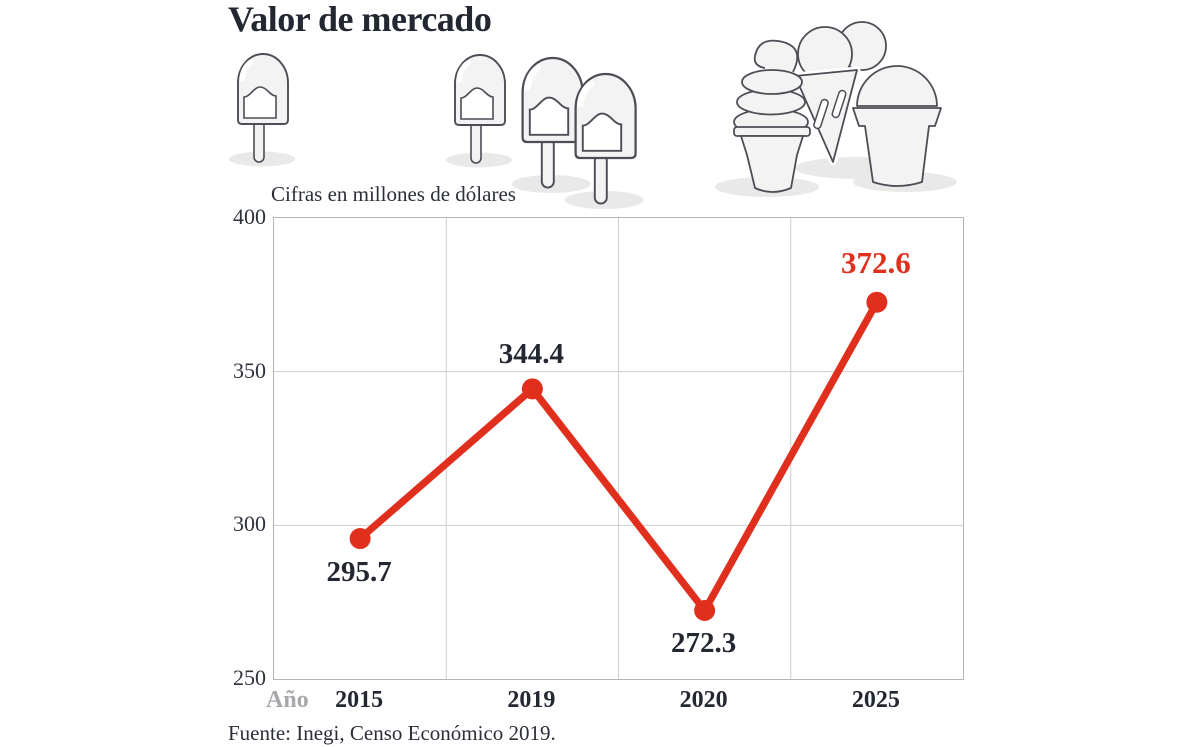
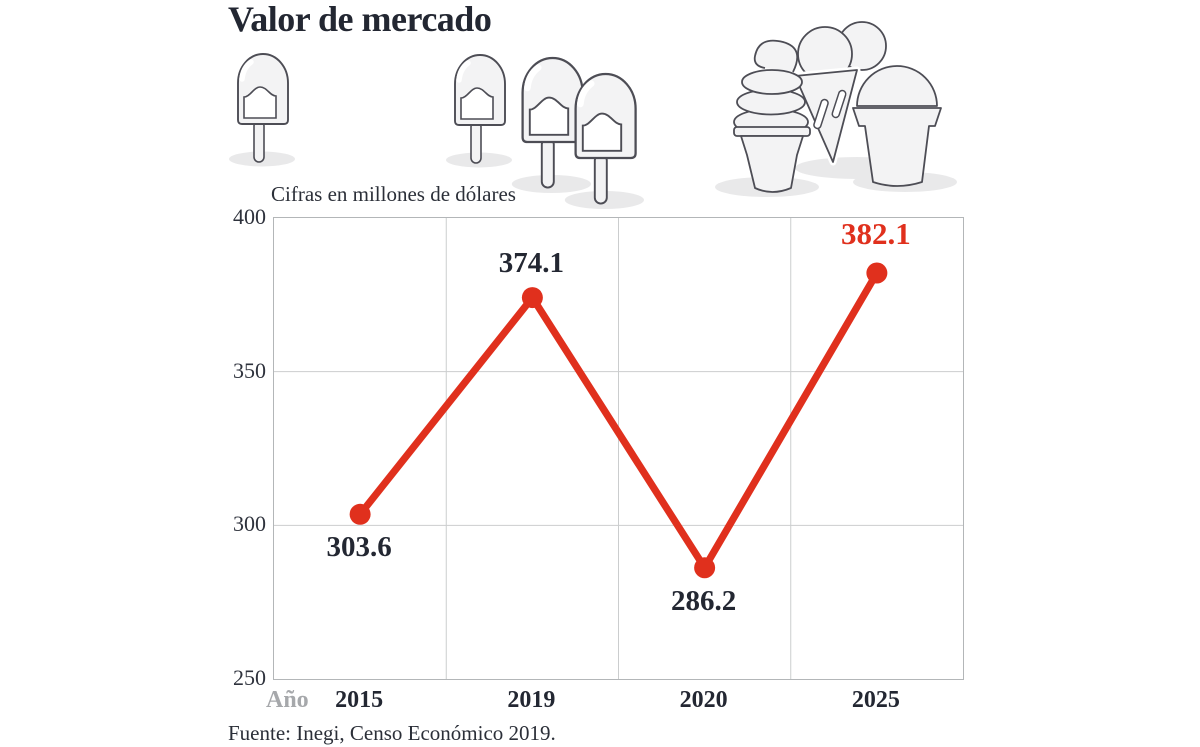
2015: 295.7 -> 303.6
2019: 344.4 -> 374.1
2020: 272.3 -> 286.2
2025: 372.6 -> 382.1
